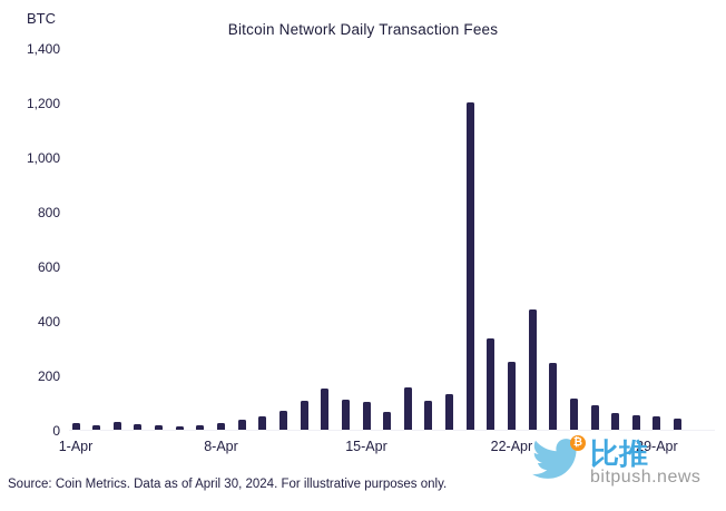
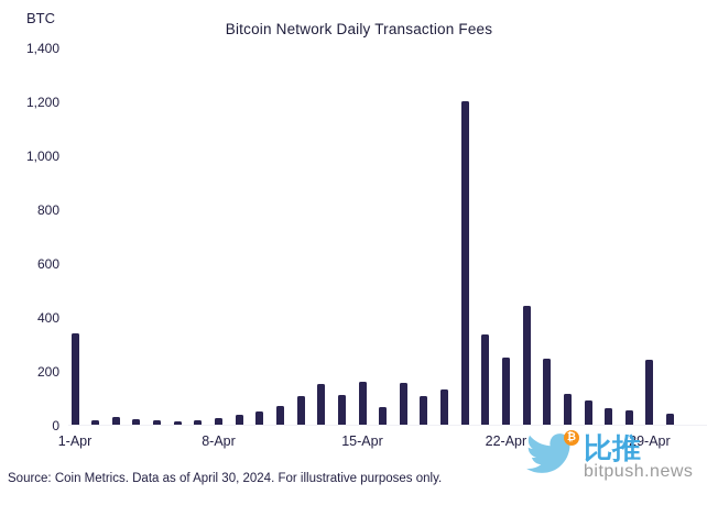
1-Apr: 20 -> 340
15-Apr: 100 -> 160
29-Apr: 50 -> 240
